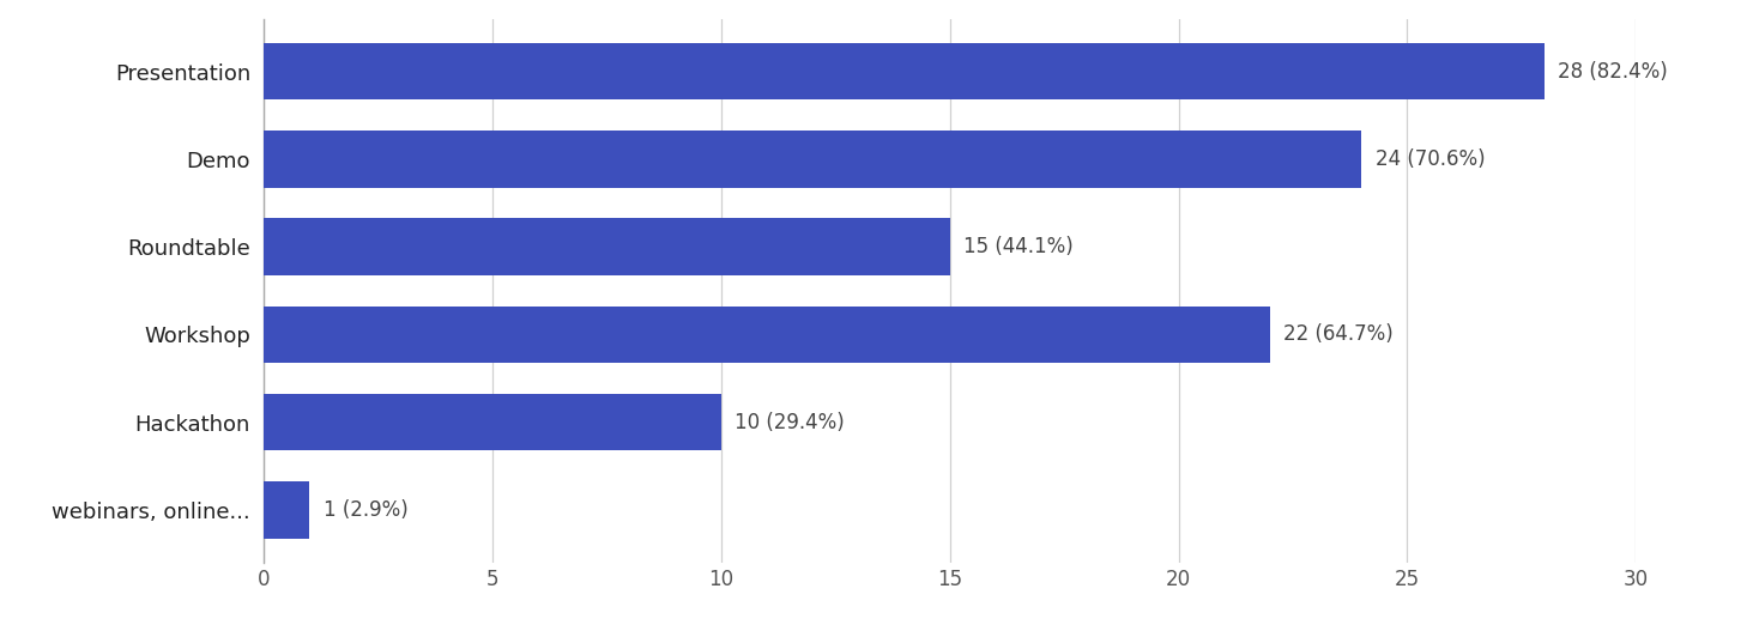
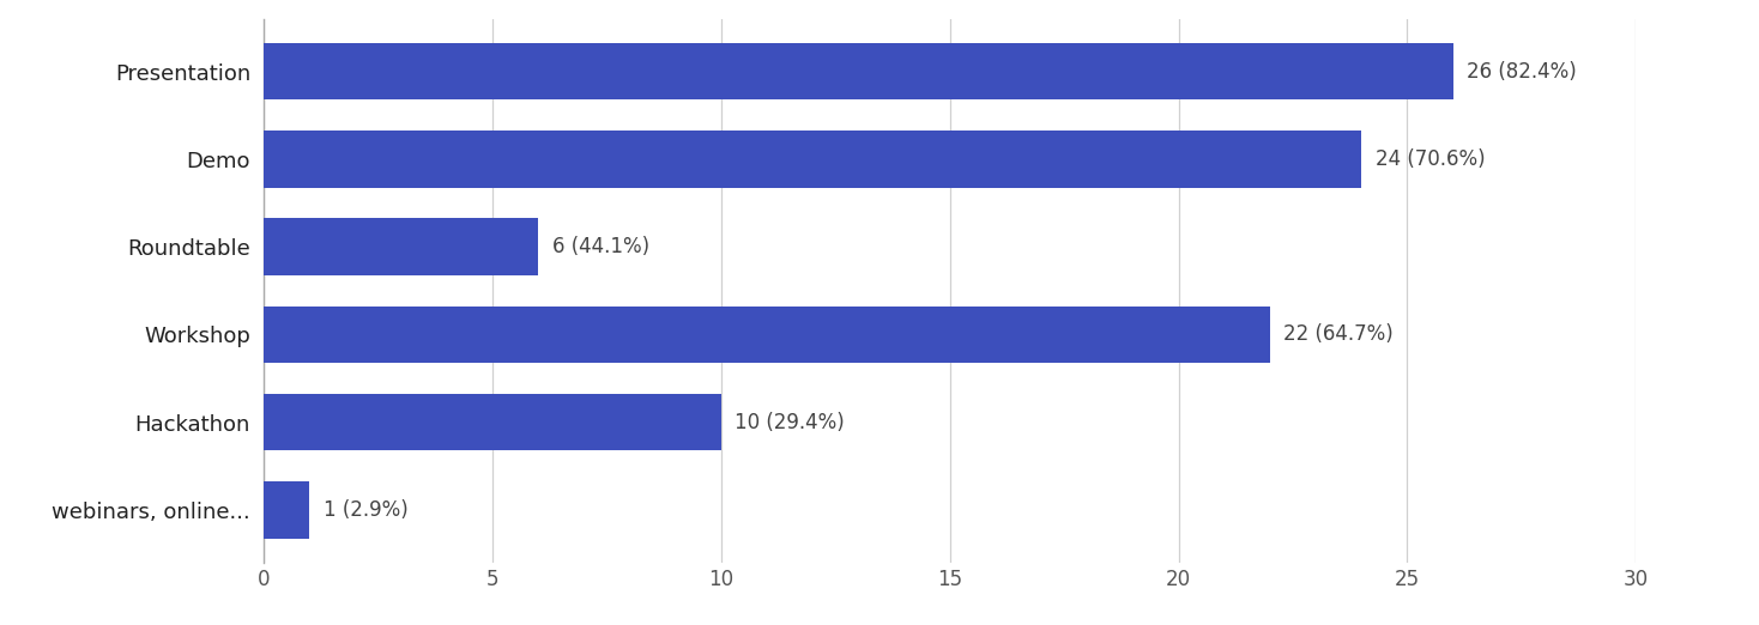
Presentation: 28 -> 26
Roundtable: 15 -> 6
